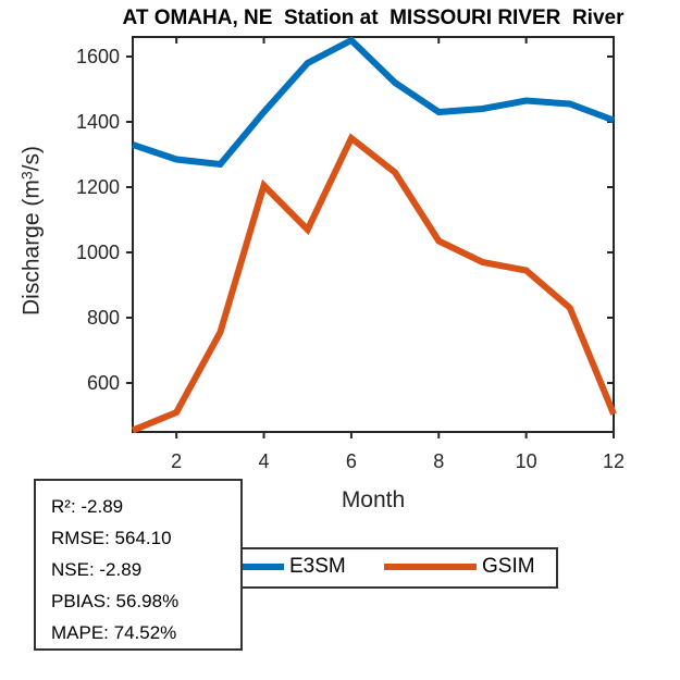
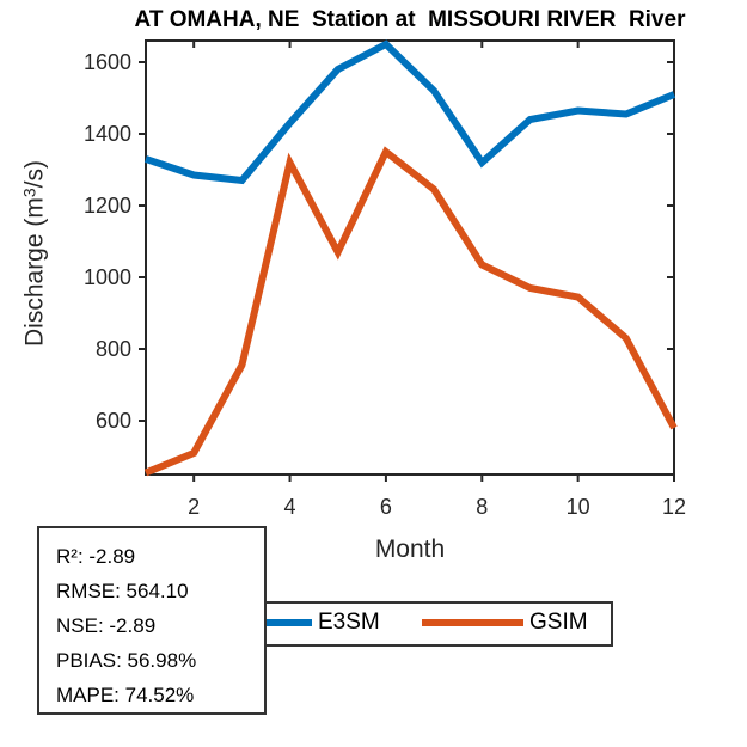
GSIM/4: 1200 -> 1320
E3SM/8: 1430 -> 1320
E3SM/12: 1400 -> 1510
GSIM/12: 500 -> 580
